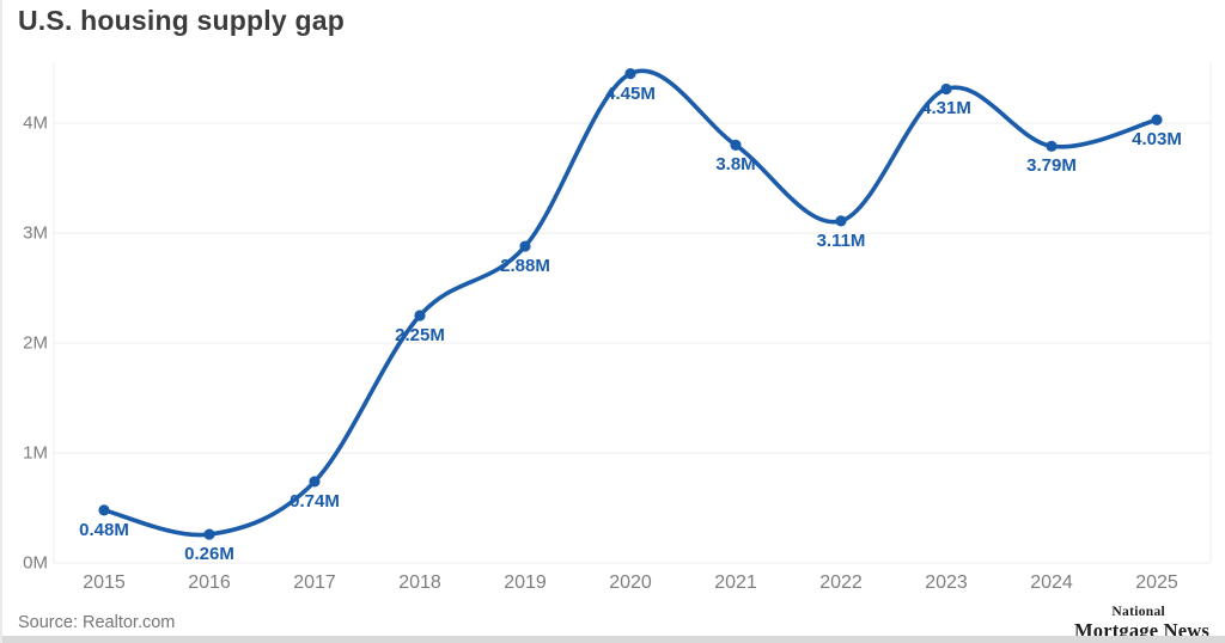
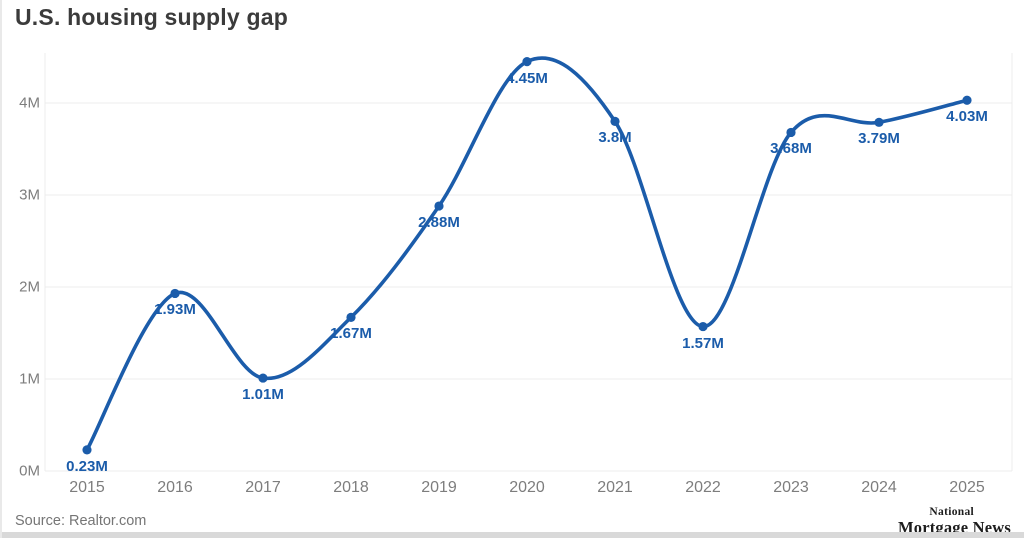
2015: 0.48M -> 0.23M
2016: 0.26M -> 1.93M
2017: 0.74M -> 1.01M
2018: 2.25M -> 1.67M
2022: 3.11M -> 1.57M
2023: 4.31M -> 3.68M
